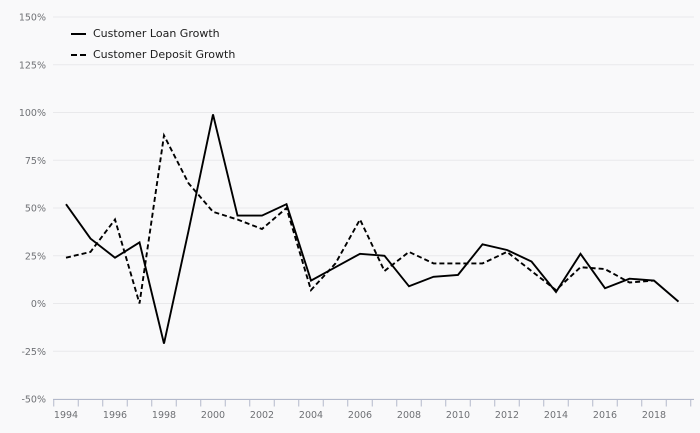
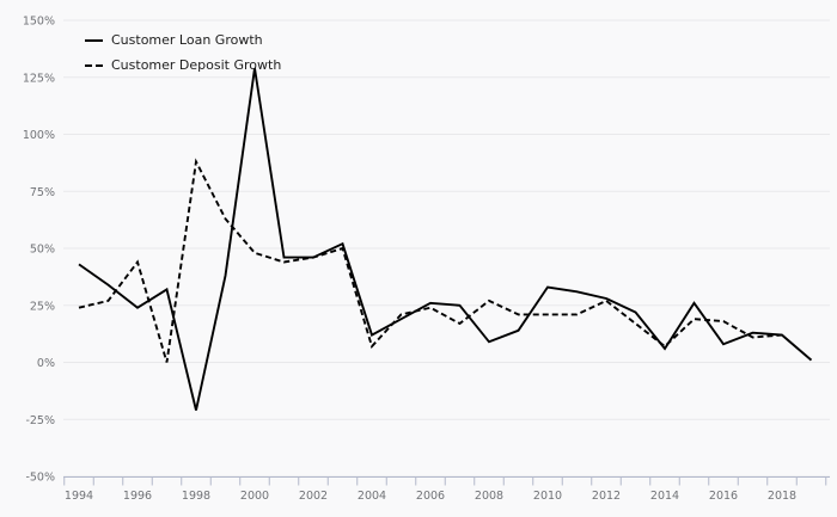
Customer Loan Growth/1994: 52% -> 43%
Customer Loan Growth/2000: 99% -> 129%
Customer Deposit Growth/2002: 39% -> 46%
Customer Deposit Growth/2006: 44% -> 24%
Customer Loan Growth/2010: 15% -> 33%
